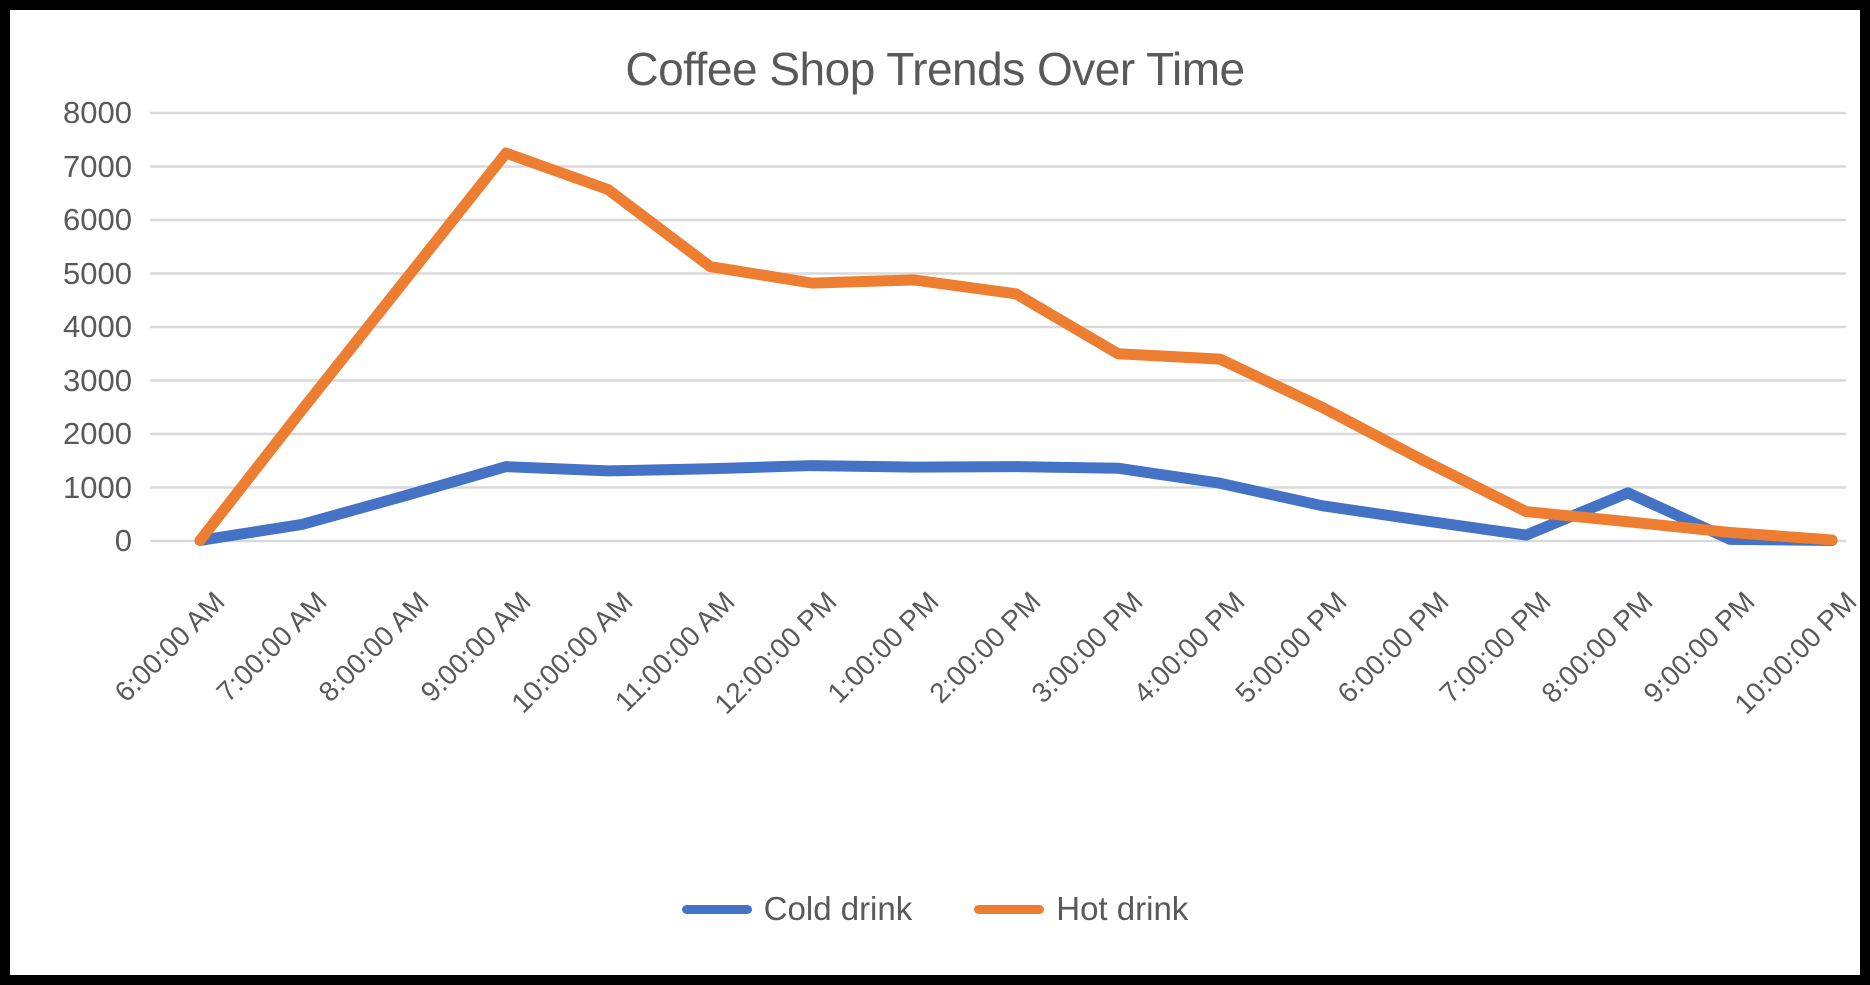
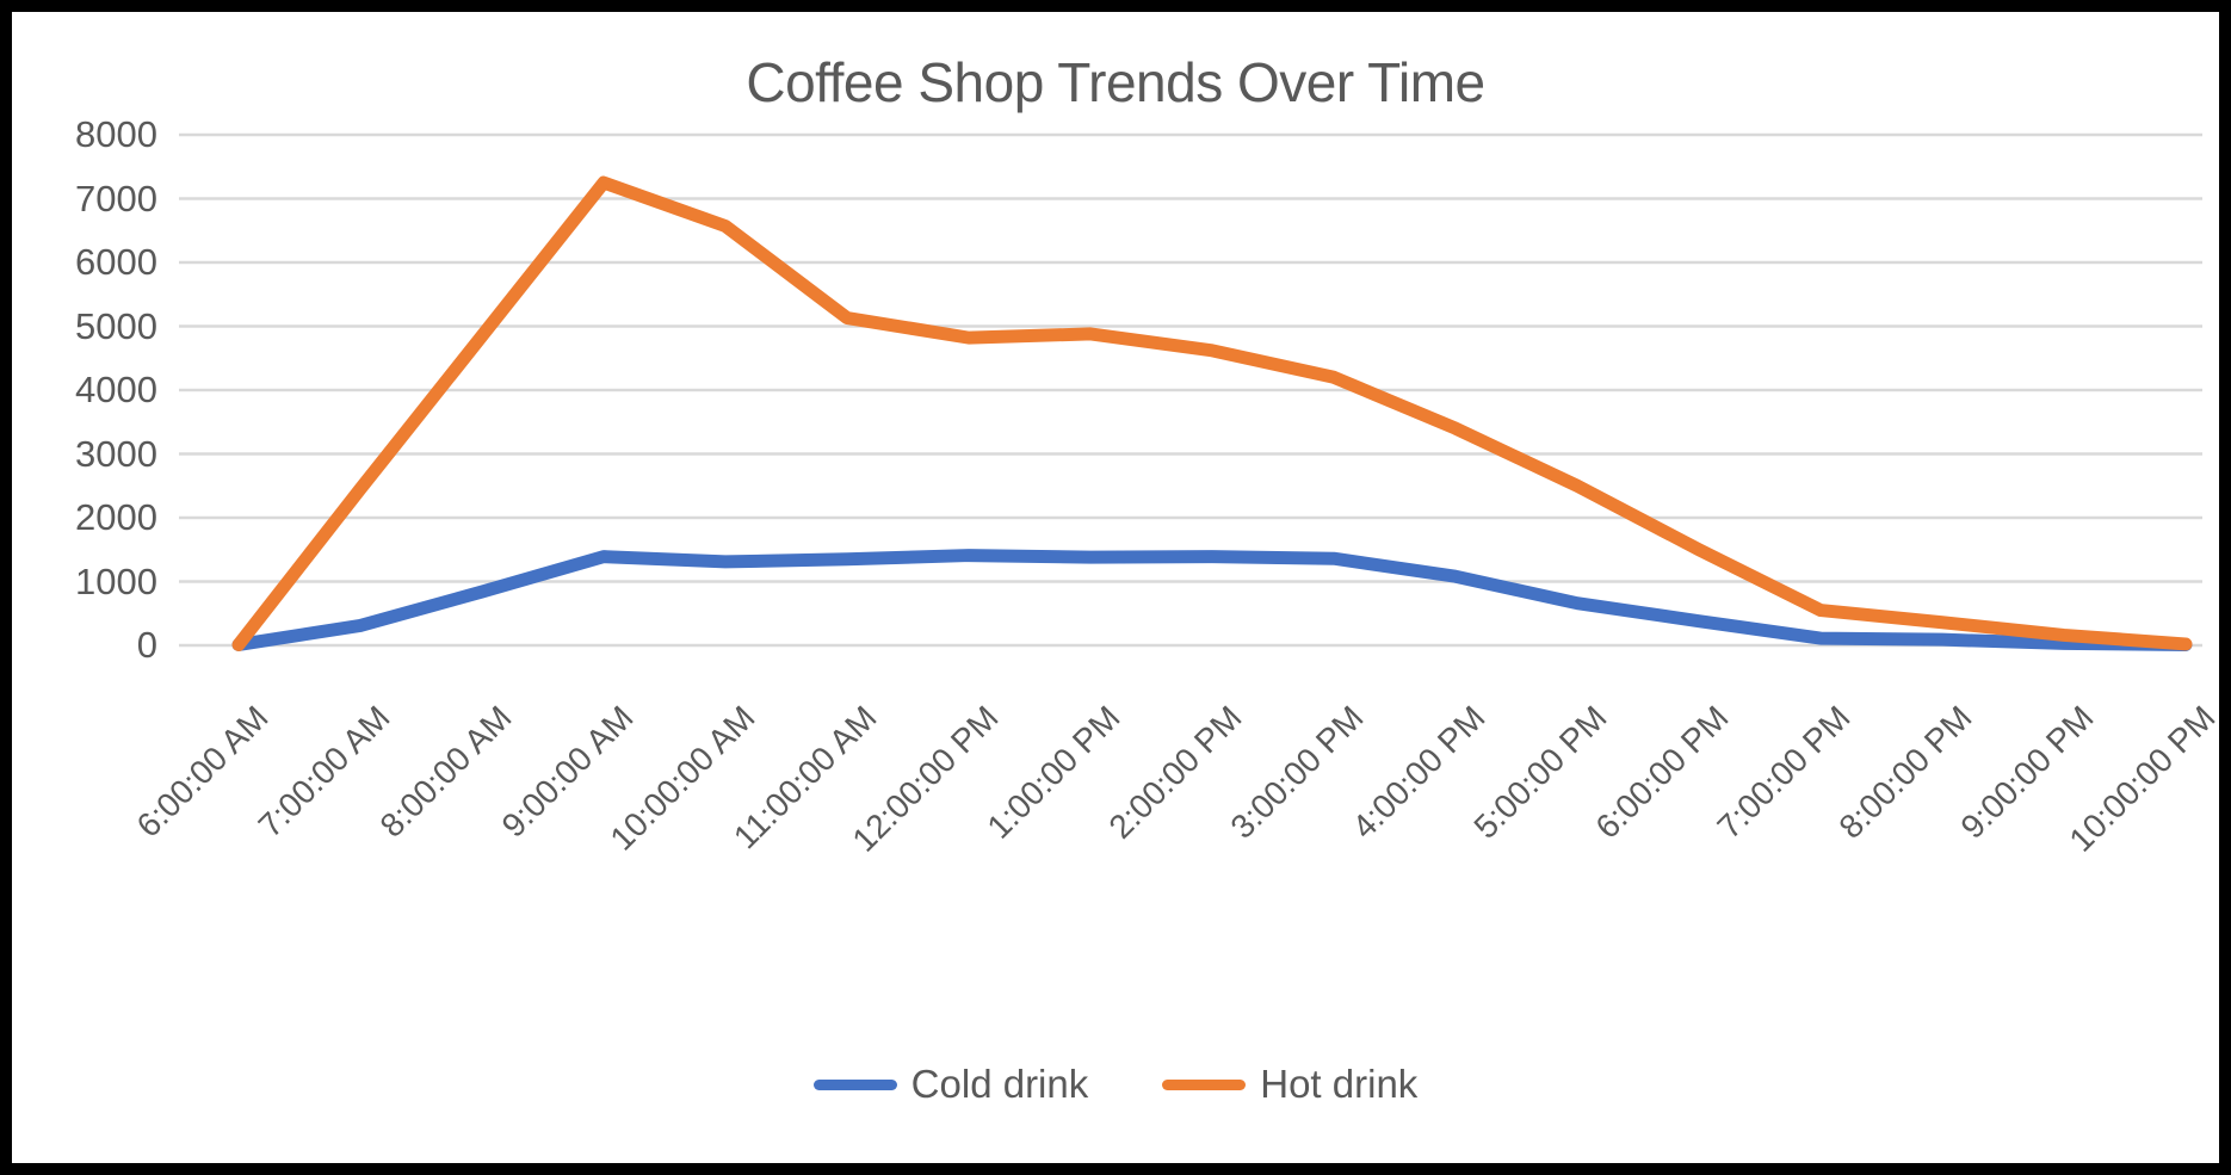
Hot drink/3:00:00 PM: 3500 -> 4200
Cold drink/8:00:00 PM: 900 -> 100
